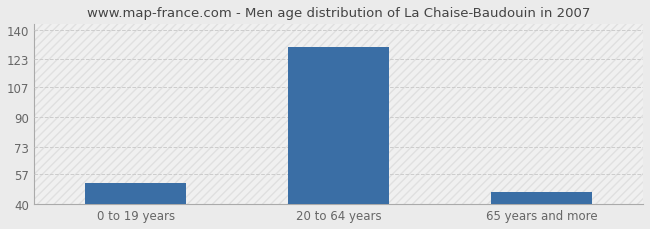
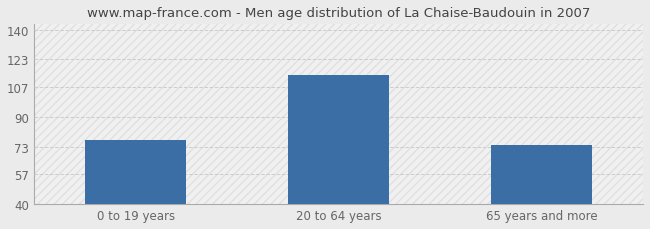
0 to 19 years: 52 -> 77
20 to 64 years: 130 -> 114
65 years and more: 47 -> 74
